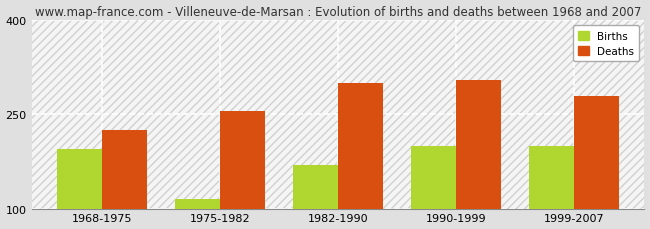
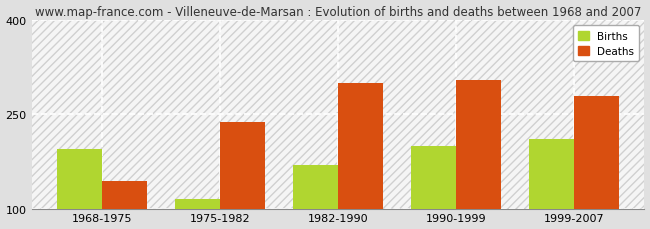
Deaths/1968-1975: 225 -> 144
Deaths/1975-1982: 255 -> 238
Births/1999-2007: 200 -> 210
